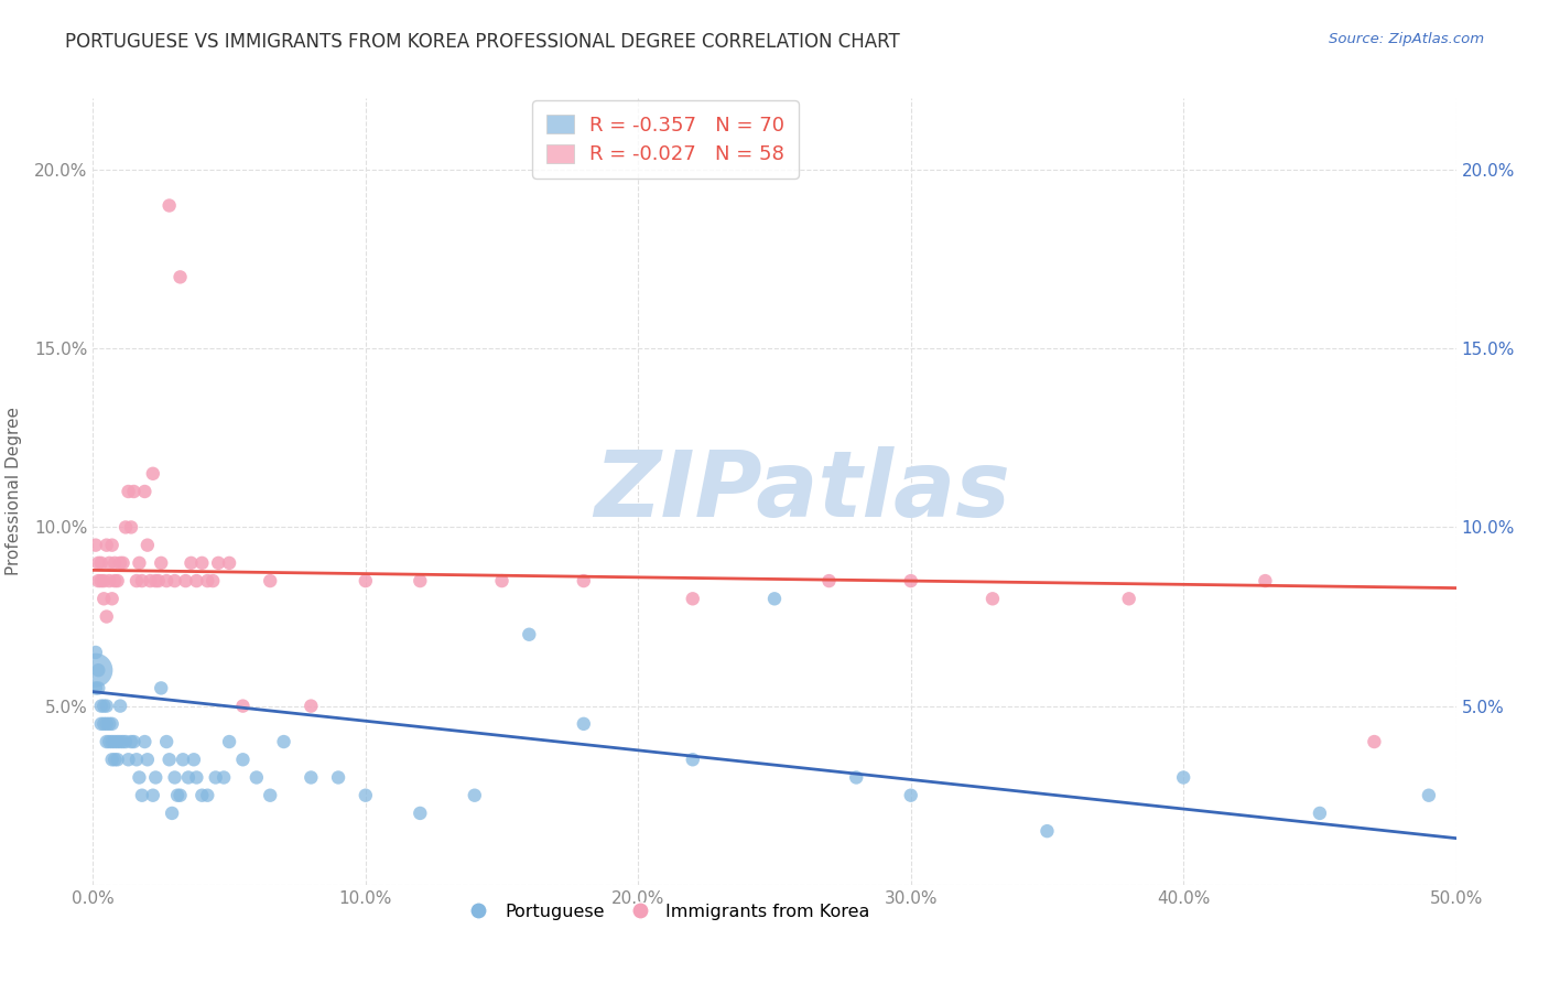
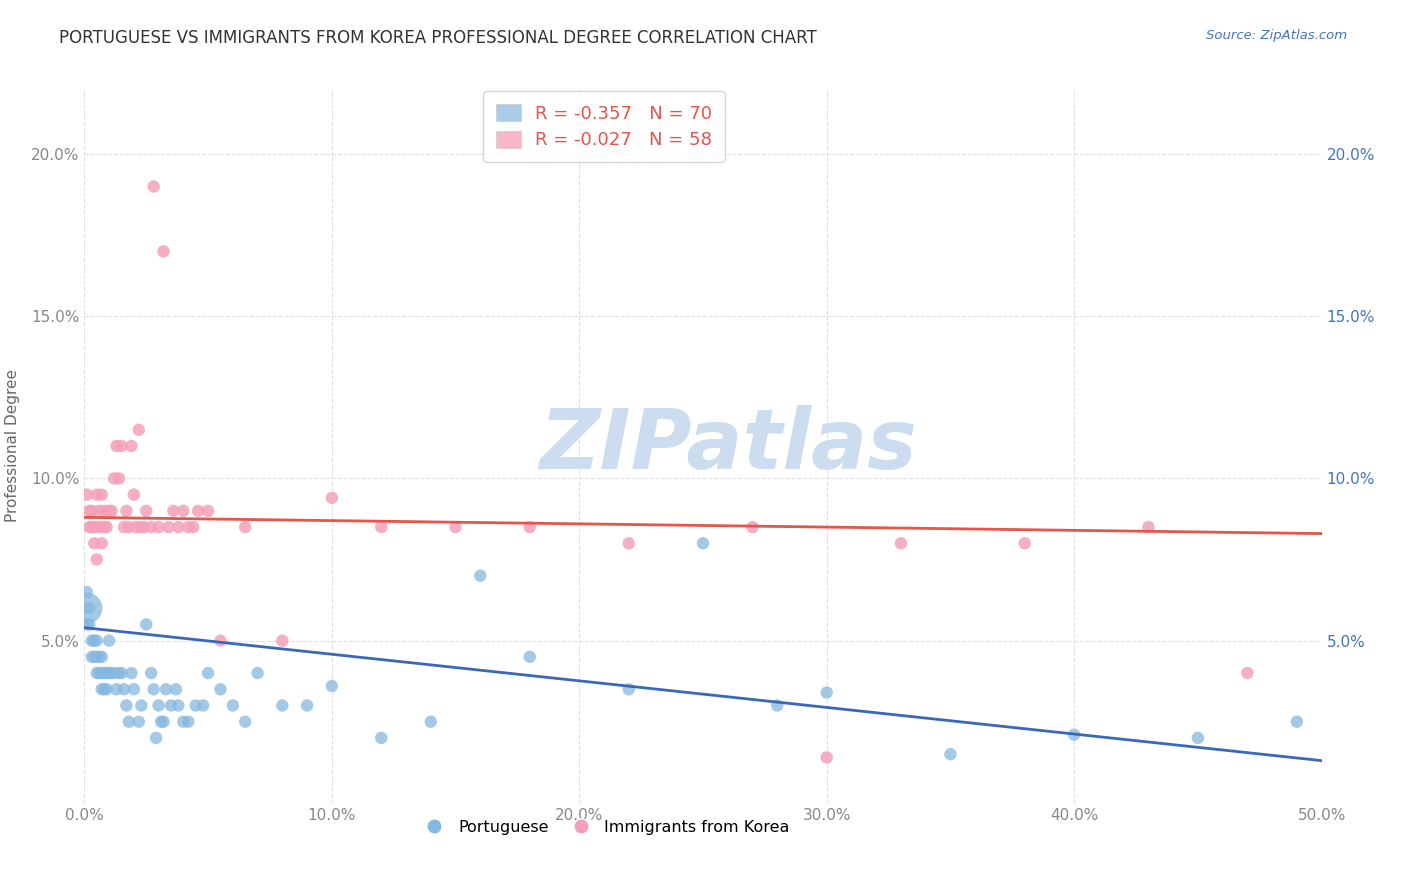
Portuguese/10.0%: 2.5% -> 3.6%
Immigrants from Korea/10.0%: 8.5% -> 9.4%
Portuguese/30.0%: 2.5% -> 3.4%
Immigrants from Korea/30.0%: 8.5% -> 1.4%
Portuguese/40.0%: 3.0% -> 2.1%
